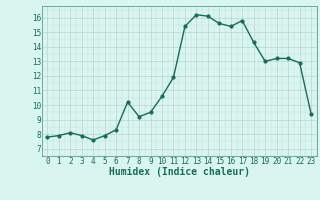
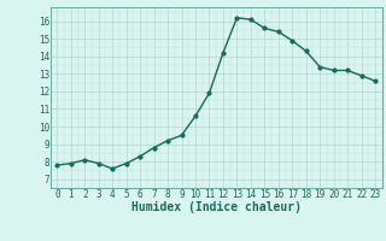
7: 10.2 -> 8.8
12: 15.4 -> 14.2
17: 15.8 -> 14.9
19: 13.0 -> 13.4
23: 9.4 -> 12.6
